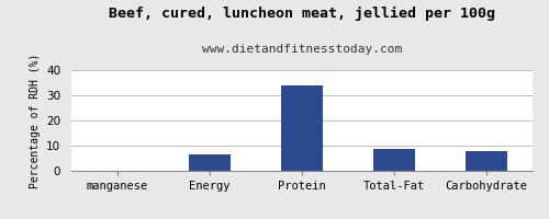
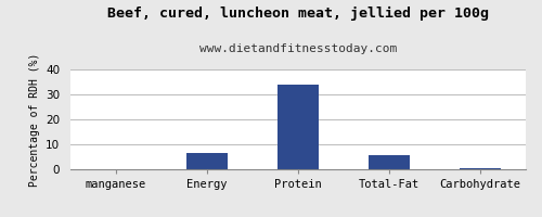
Total-Fat: 8.5 -> 5.5
Carbohydrate: 8.0 -> 0.5
